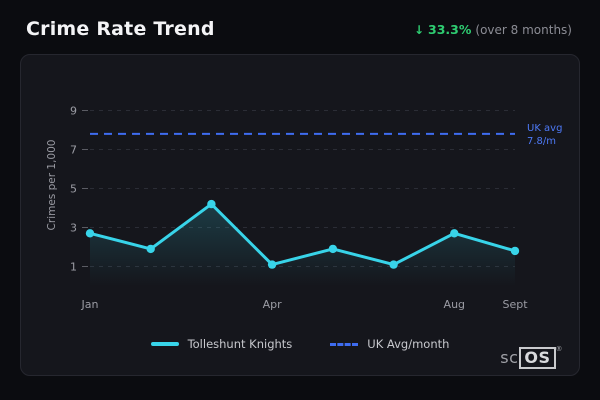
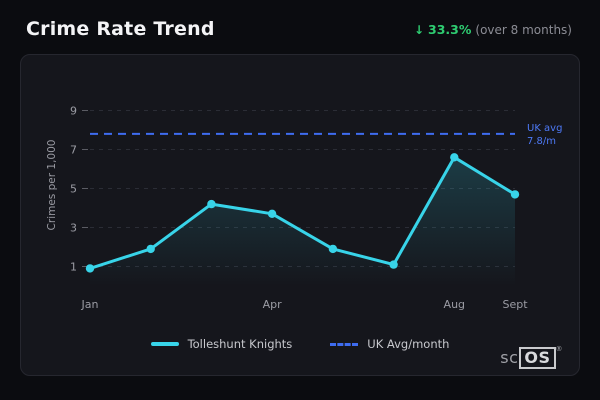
Jan: 2.7 -> 0.9
Apr: 1.1 -> 3.7
Aug: 2.7 -> 6.6
Sept: 1.8 -> 4.7
